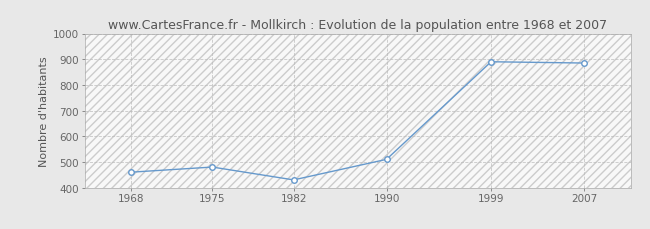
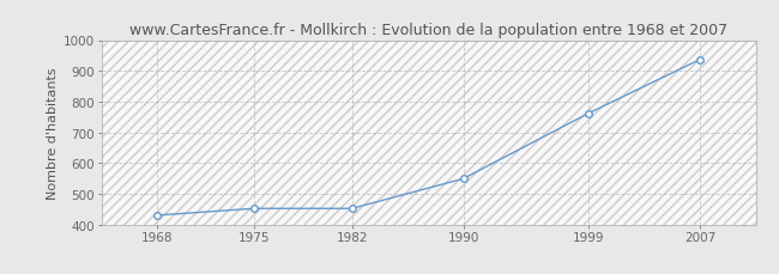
1968: 460 -> 430
1975: 480 -> 452
1982: 430 -> 452
1990: 510 -> 549
1999: 890 -> 762
2007: 885 -> 937
